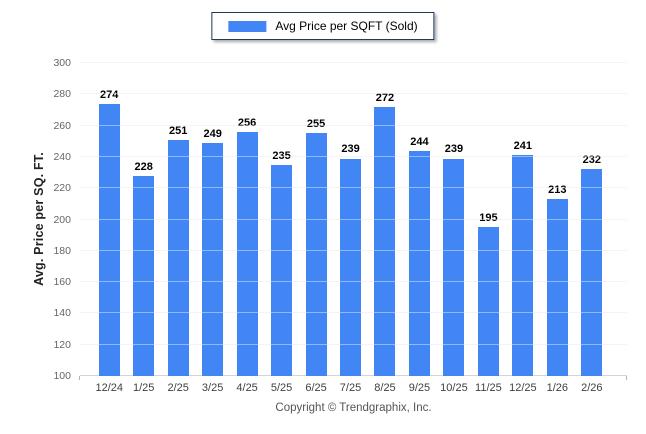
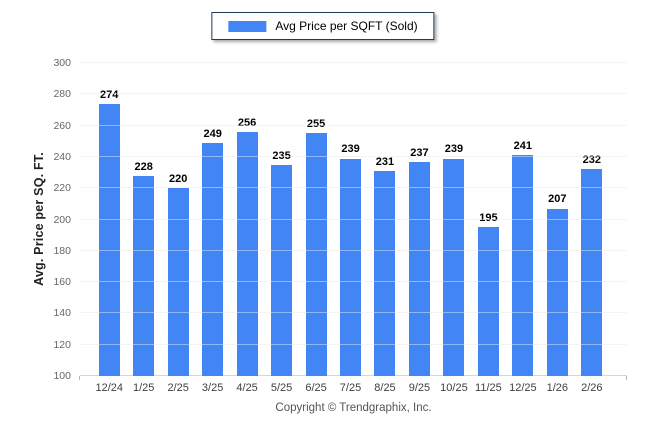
2/25: 251 -> 220
8/25: 272 -> 231
9/25: 244 -> 237
1/26: 213 -> 207
